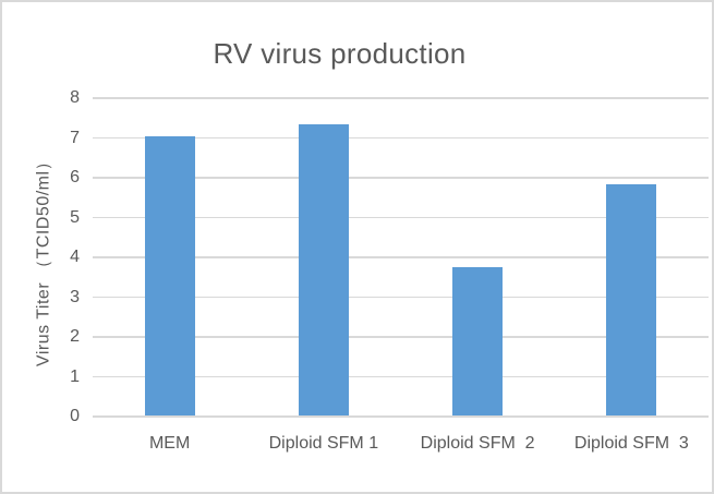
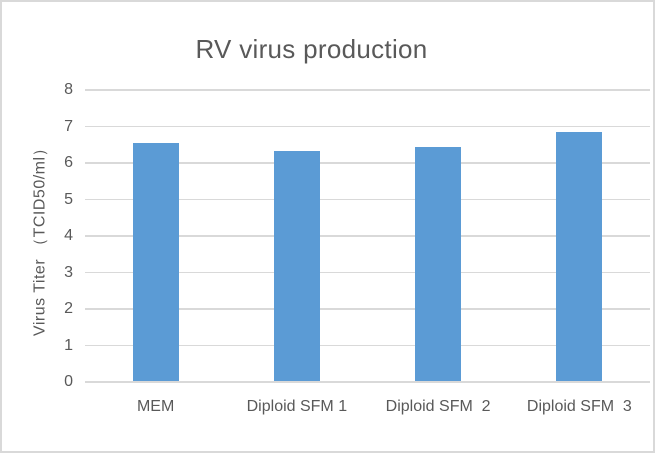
MEM: 7.0 -> 6.5
Diploid SFM 1: 7.3 -> 6.3
Diploid SFM 2: 3.7 -> 6.4
Diploid SFM 3: 5.8 -> 6.8
